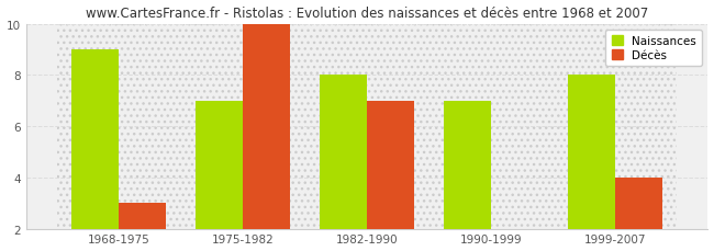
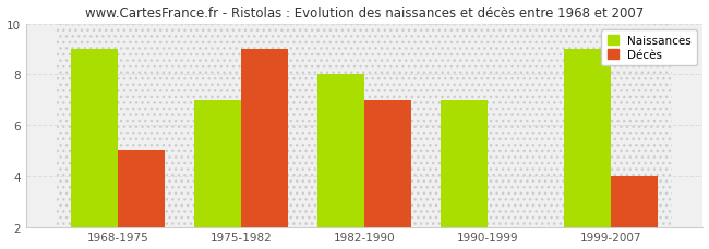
Décès/1968-1975: 3 -> 5
Décès/1975-1982: 10 -> 9
Naissances/1999-2007: 8 -> 9
